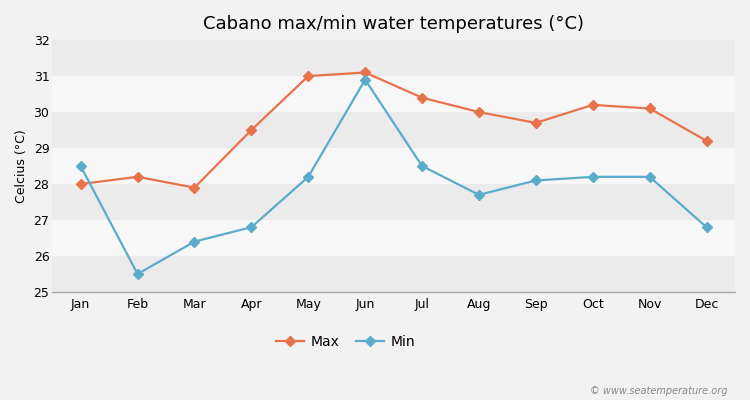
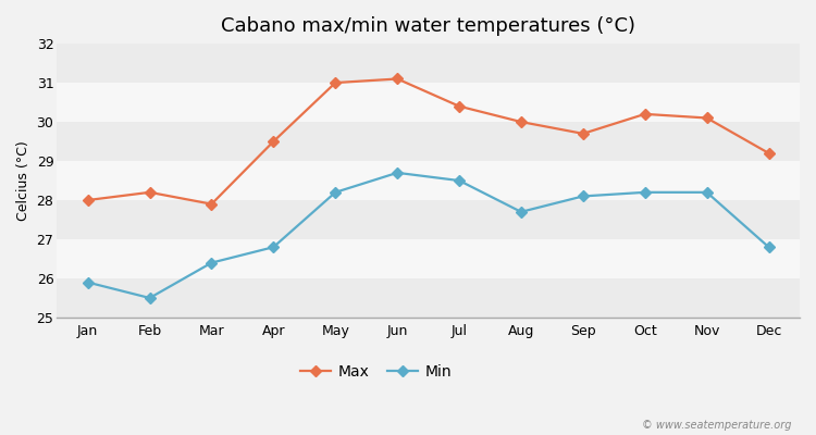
Min/Jan: 28.5 -> 25.9
Min/Jun: 30.9 -> 28.7
